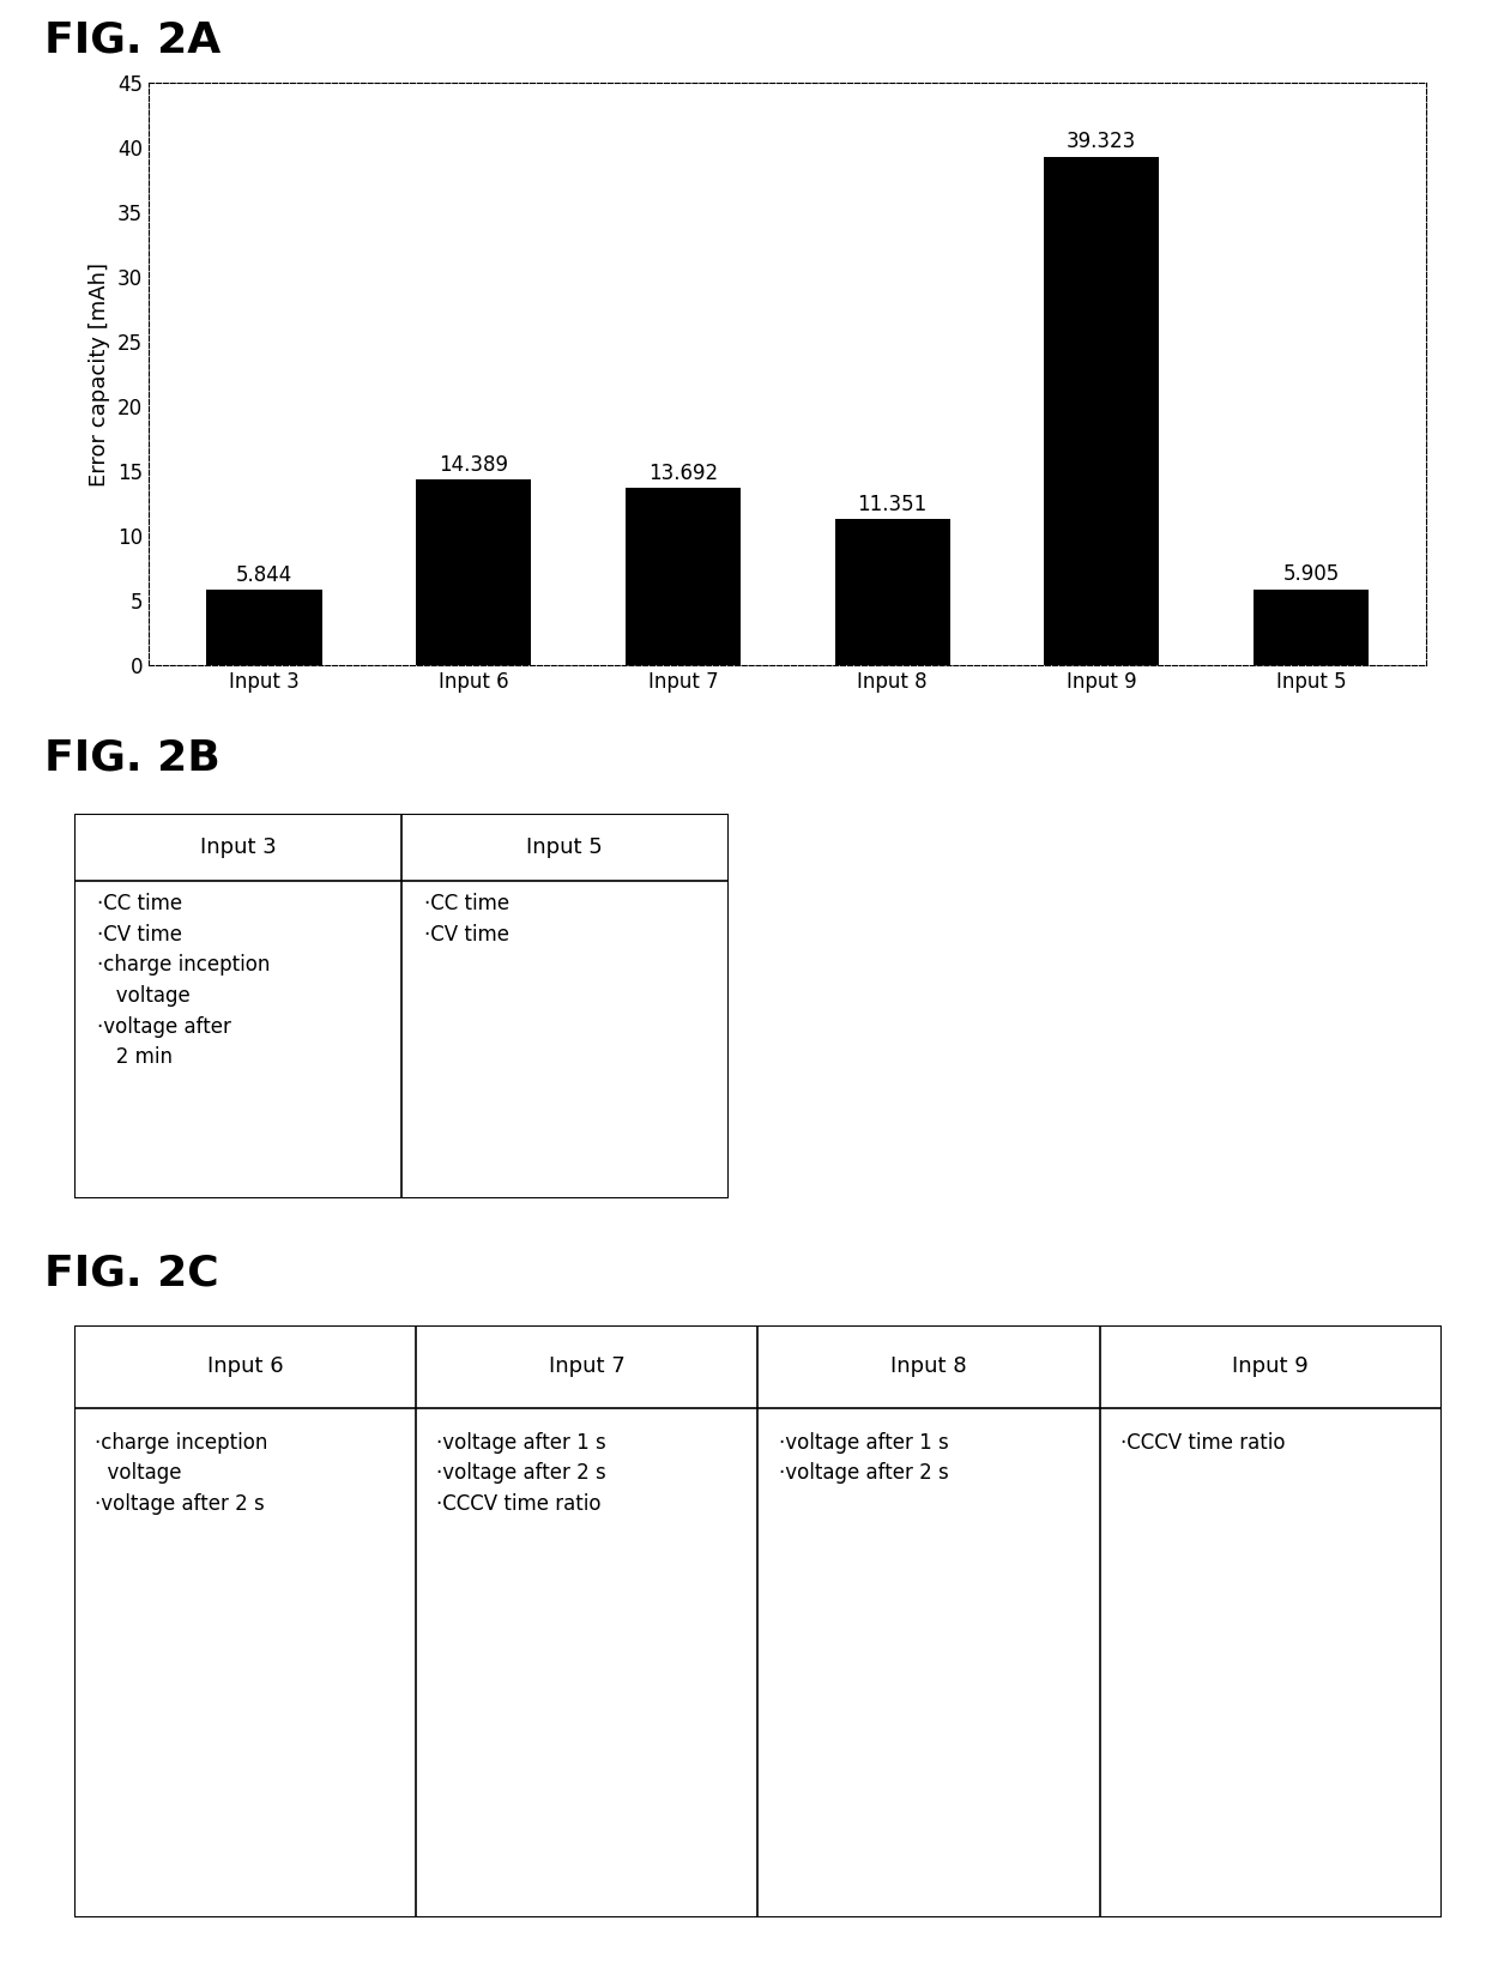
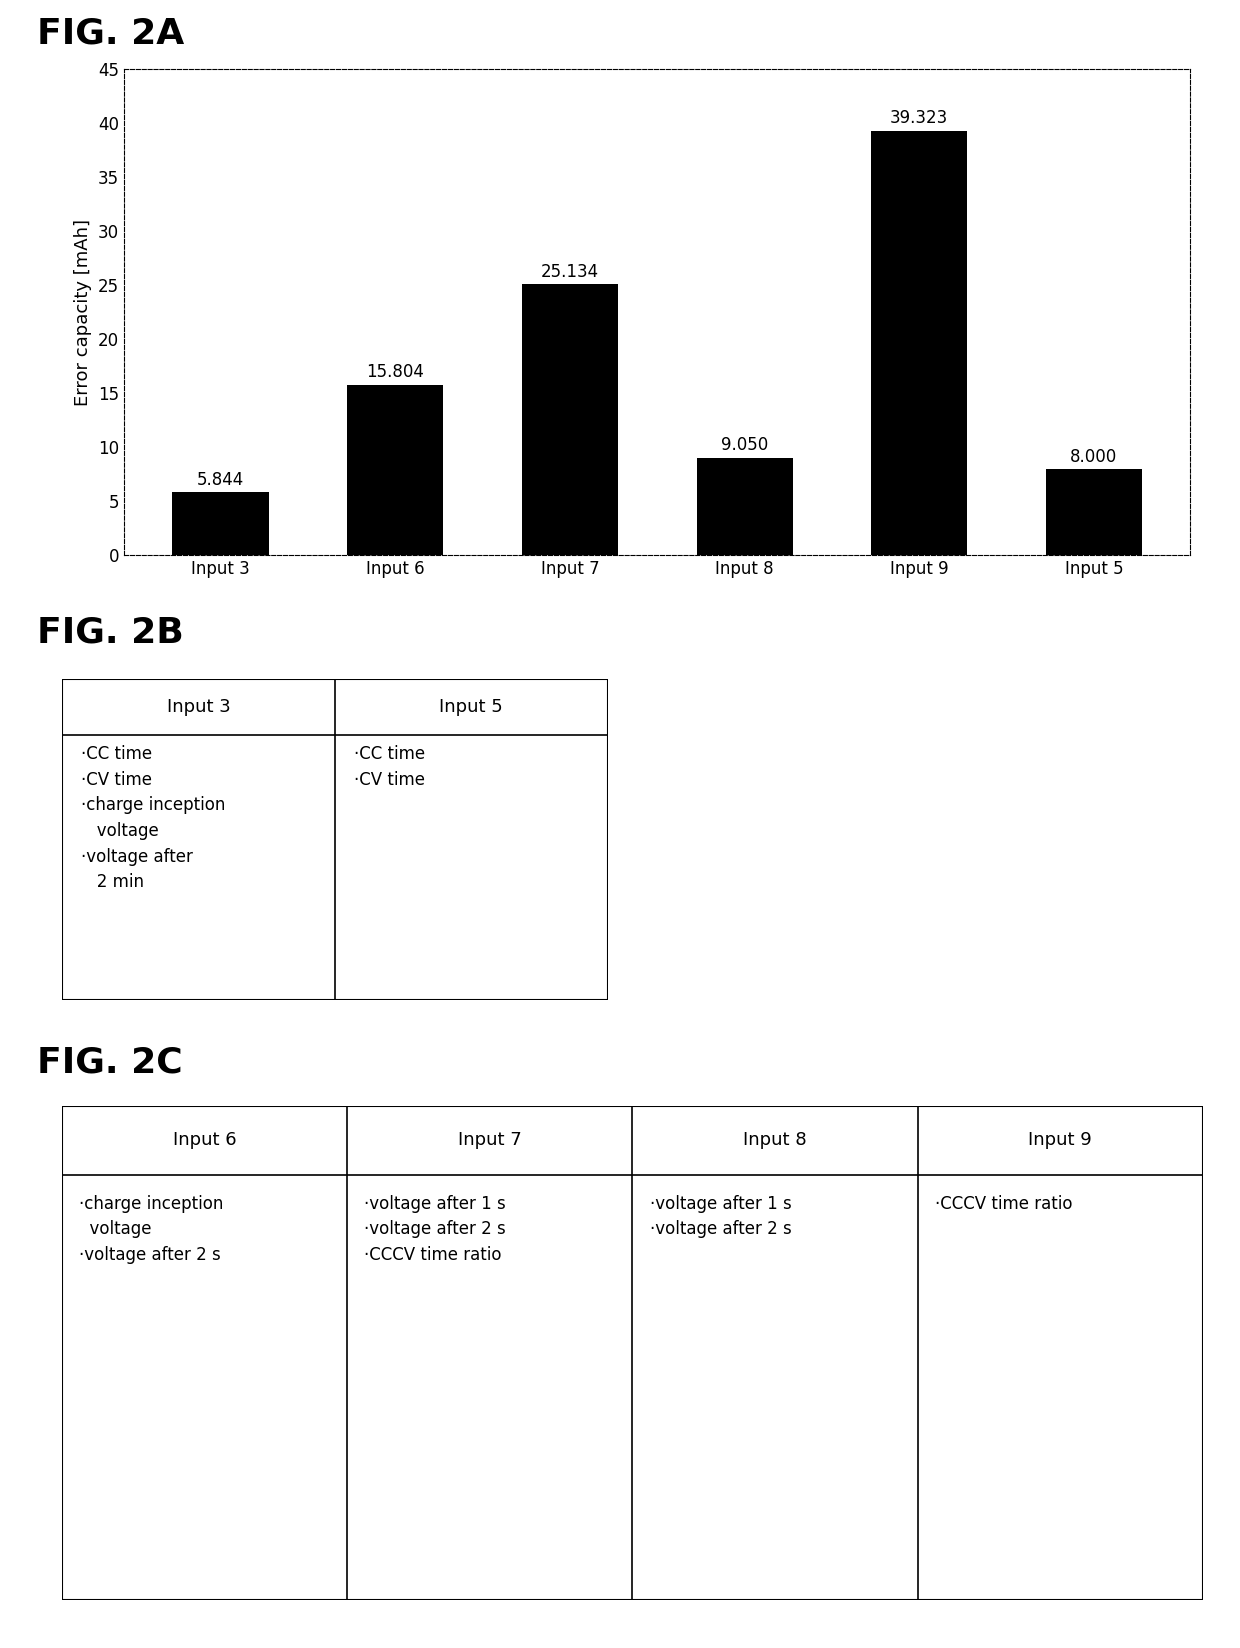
Input 6: 14.389 -> 15.804
Input 7: 13.692 -> 25.134
Input 8: 11.351 -> 9.050
Input 5: 5.905 -> 8.000
